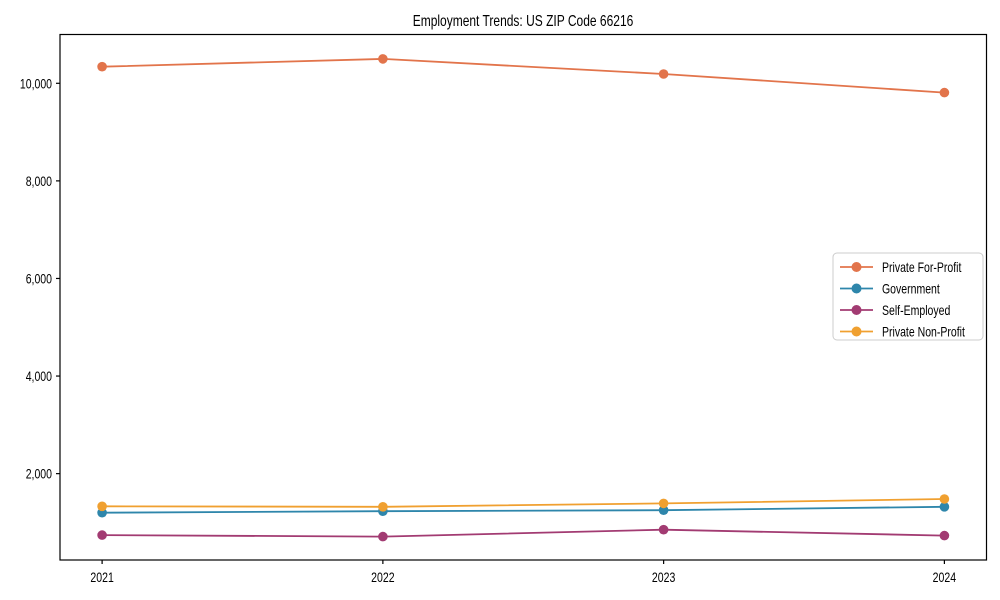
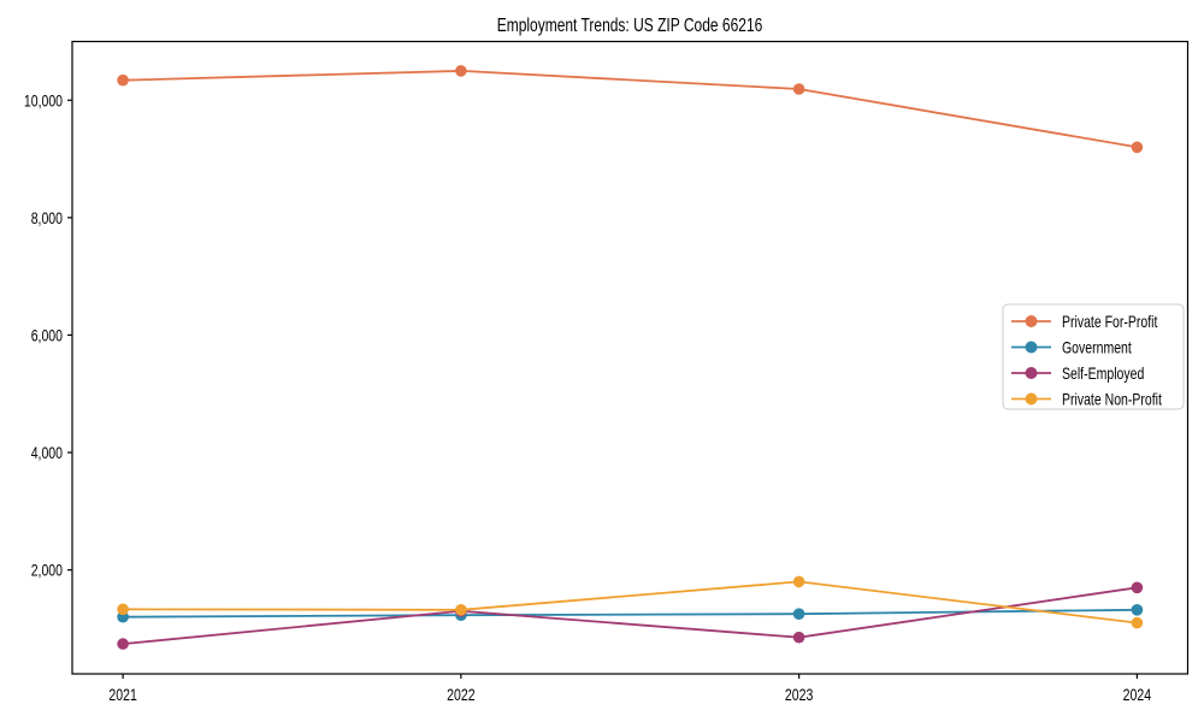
Self-Employed/2022: 700 -> 1300
Private Non-Profit/2023: 1400 -> 1800
Private For-Profit/2024: 9800 -> 9200
Self-Employed/2024: 700 -> 1700
Private Non-Profit/2024: 1500 -> 1100
